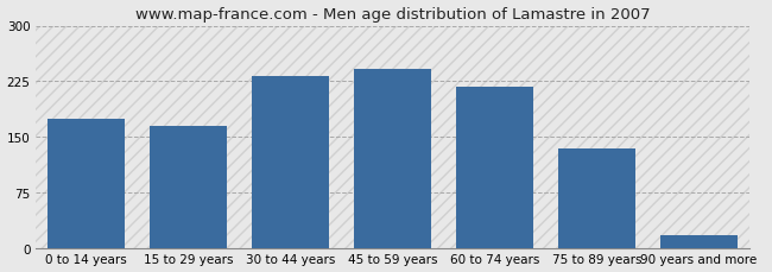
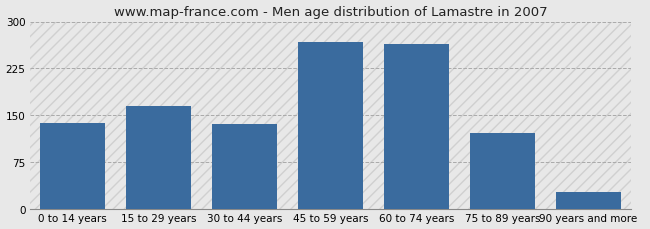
0 to 14 years: 175 -> 138
30 to 44 years: 232 -> 136
45 to 59 years: 242 -> 268
60 to 74 years: 218 -> 264
75 to 89 years: 135 -> 122
90 years and more: 18 -> 28
